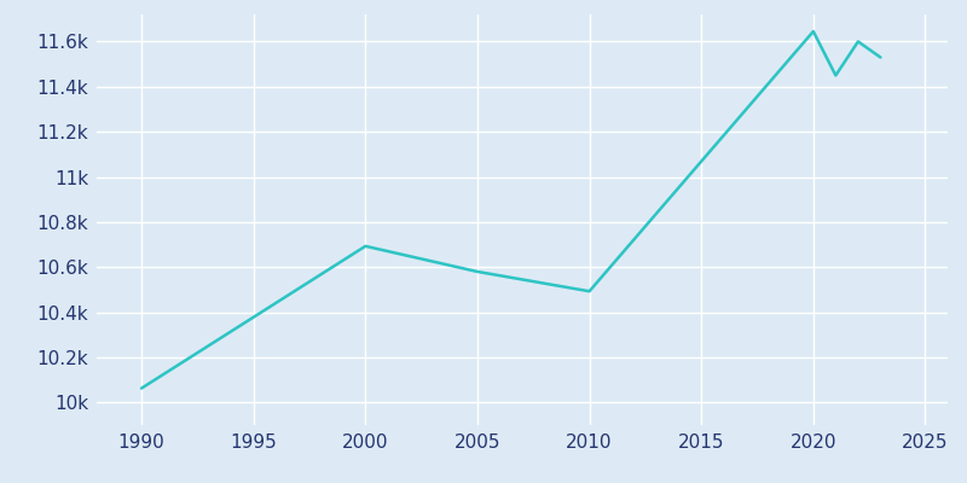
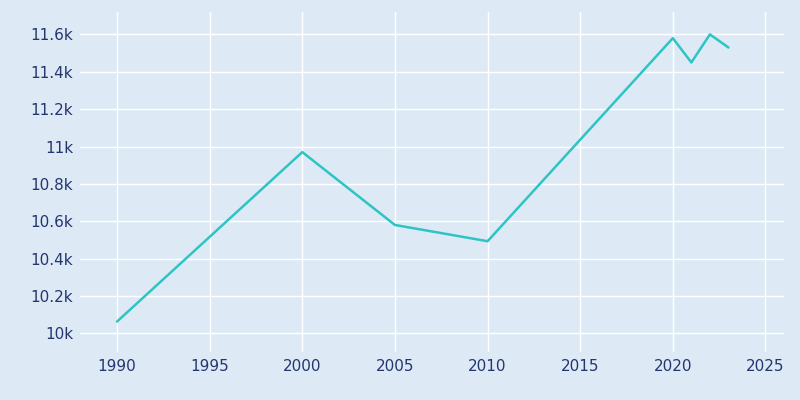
2000: 10.69k -> 10.97k
2020: 11.64k -> 11.58k
